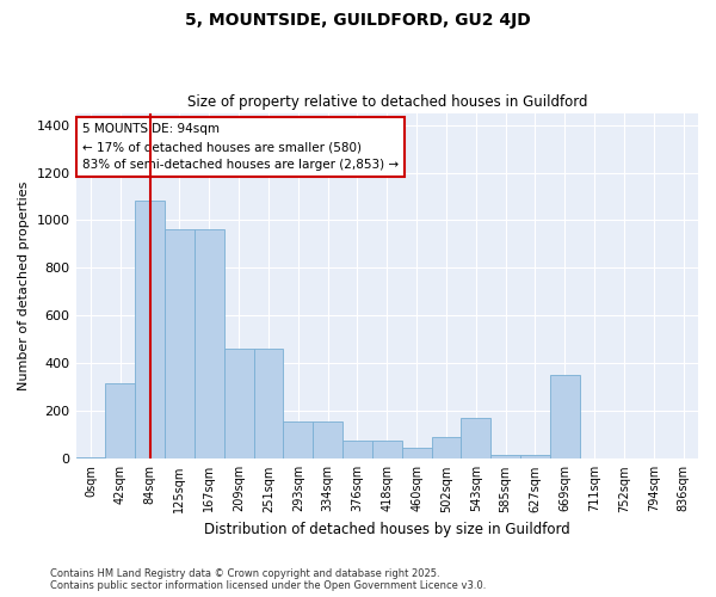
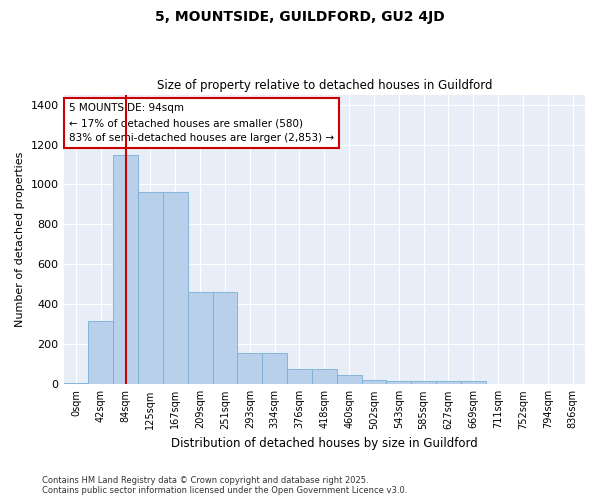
84sqm: 1080 -> 1150
502sqm: 90 -> 20
543sqm: 170 -> 20
669sqm: 350 -> 20
